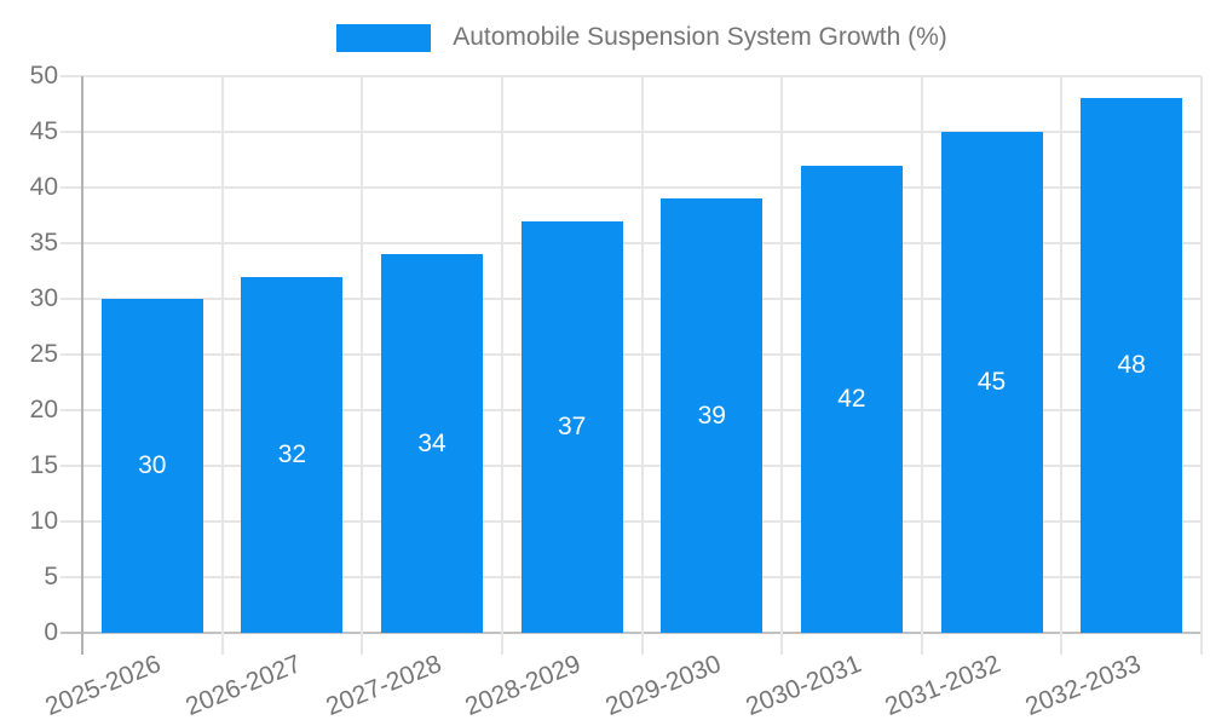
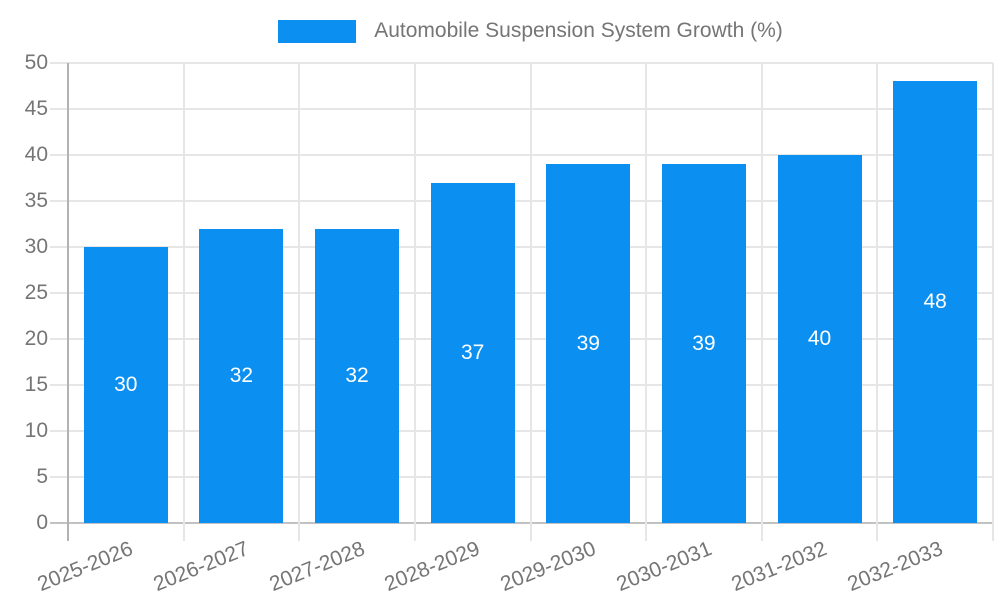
2027-2028: 34 -> 32
2030-2031: 42 -> 39
2031-2032: 45 -> 40
